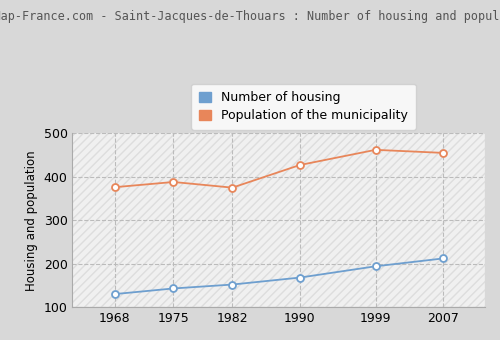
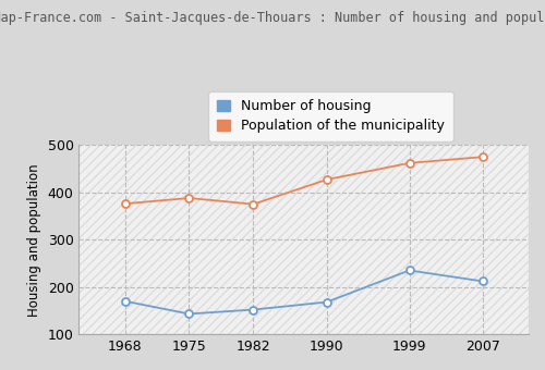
Number of housing/1968: 130 -> 170
Number of housing/1999: 194 -> 235
Population of the municipality/2007: 455 -> 475
